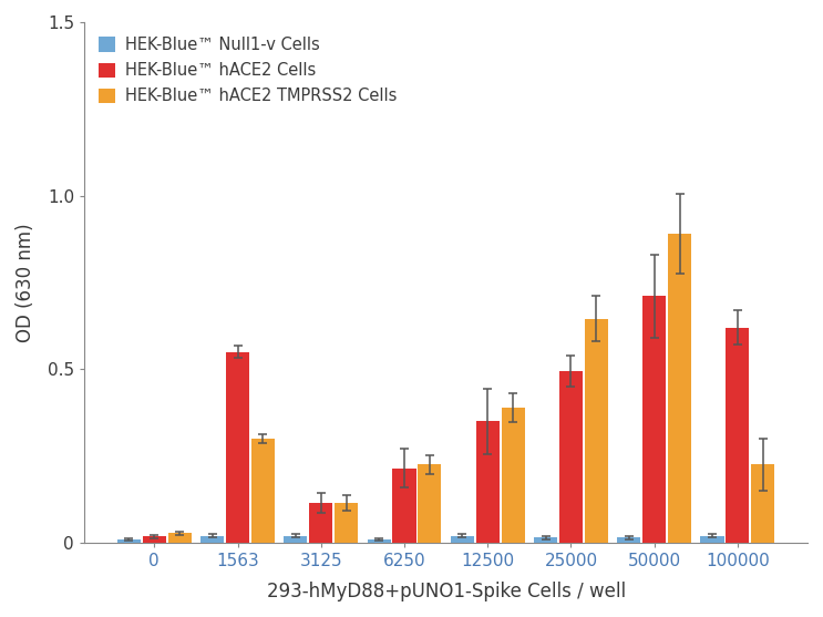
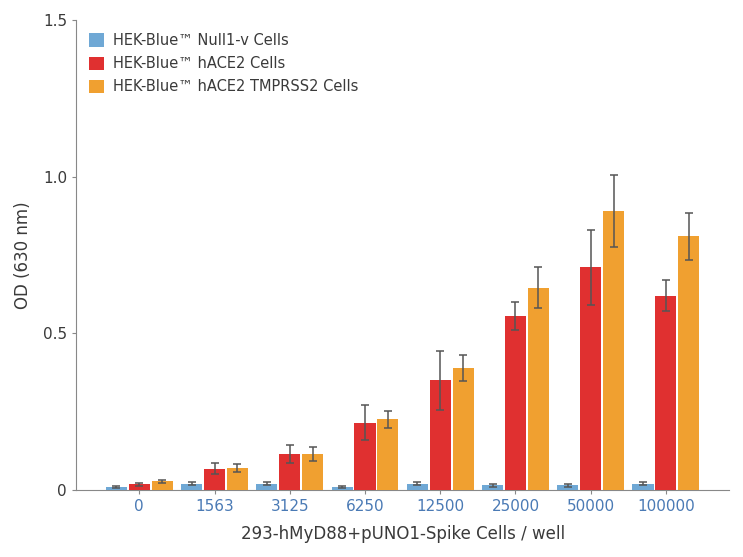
HEK-Blue™ hACE2 Cells/1563: 0.550 -> 0.068
HEK-Blue™ hACE2 TMPRSS2 Cells/1563: 0.300 -> 0.070
HEK-Blue™ hACE2 Cells/25000: 0.495 -> 0.555
HEK-Blue™ hACE2 TMPRSS2 Cells/100000: 0.225 -> 0.810
